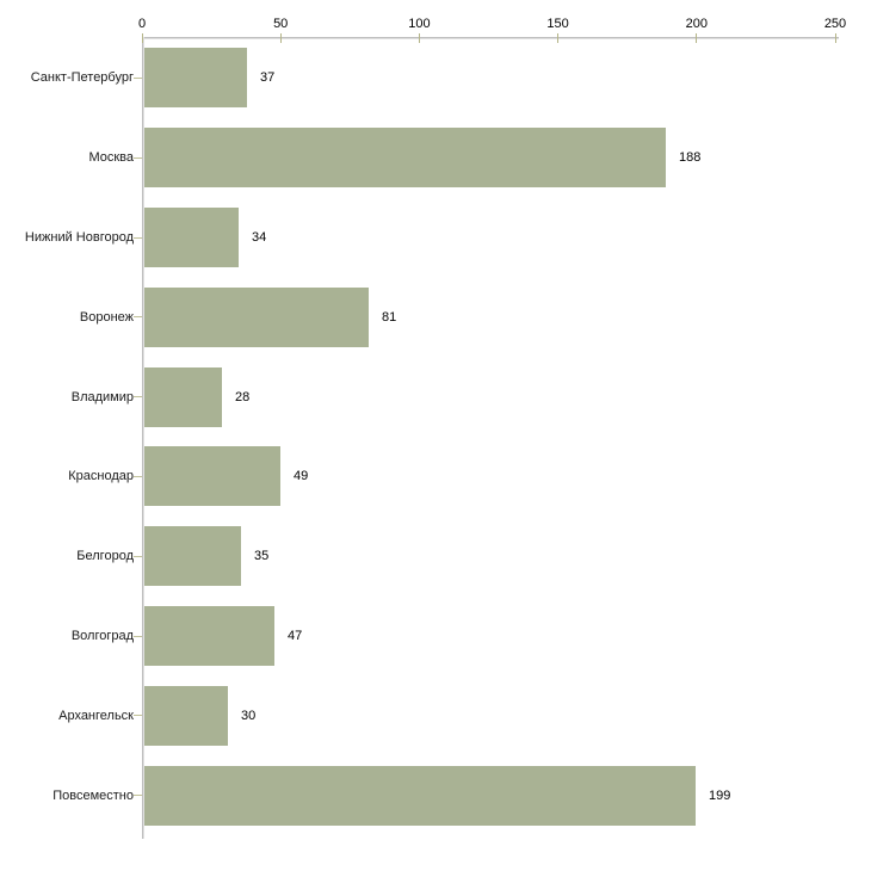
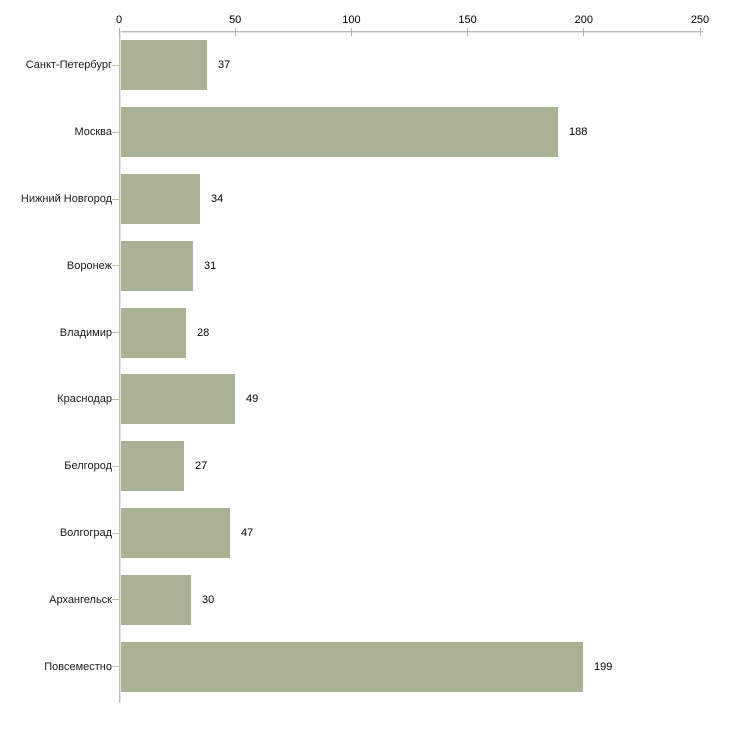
Воронеж: 81 -> 31
Белгород: 35 -> 27
